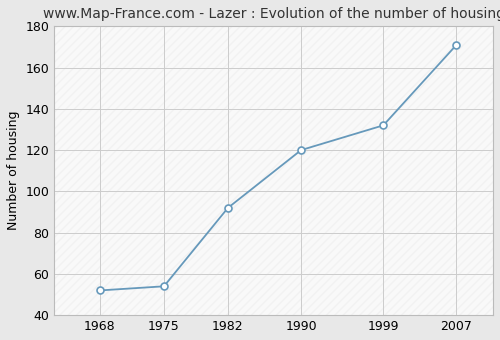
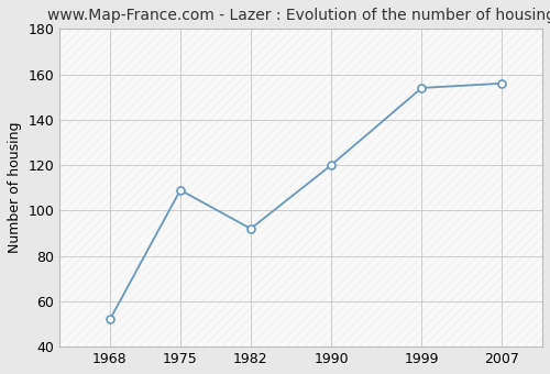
1975: 54 -> 109
1999: 132 -> 154
2007: 171 -> 156
